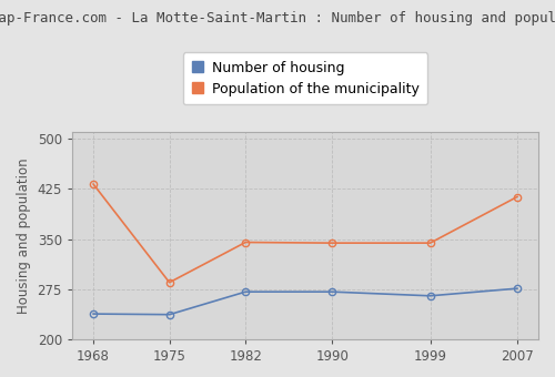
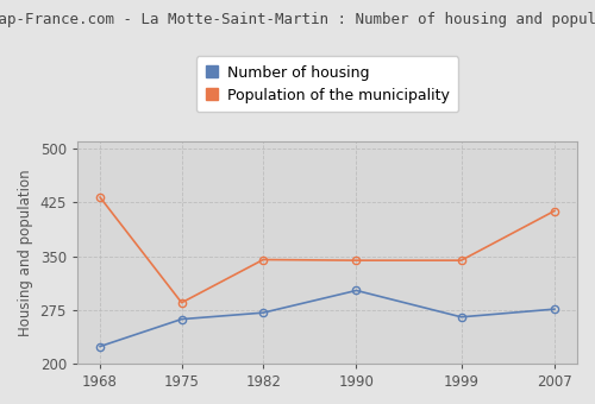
Number of housing/1968: 238 -> 224
Number of housing/1975: 237 -> 262
Number of housing/1990: 271 -> 302
